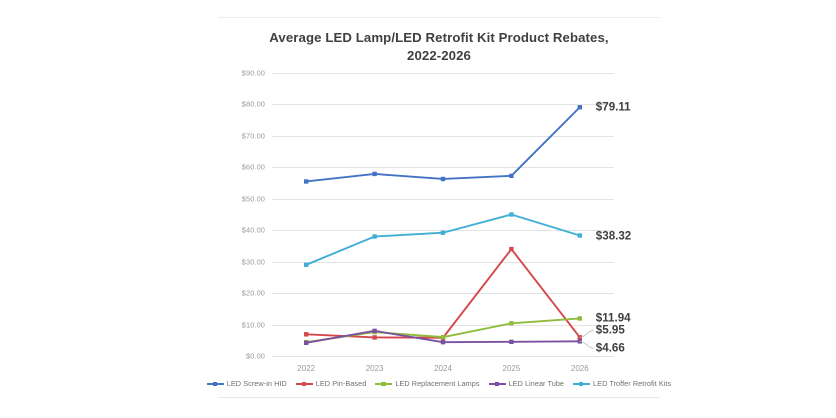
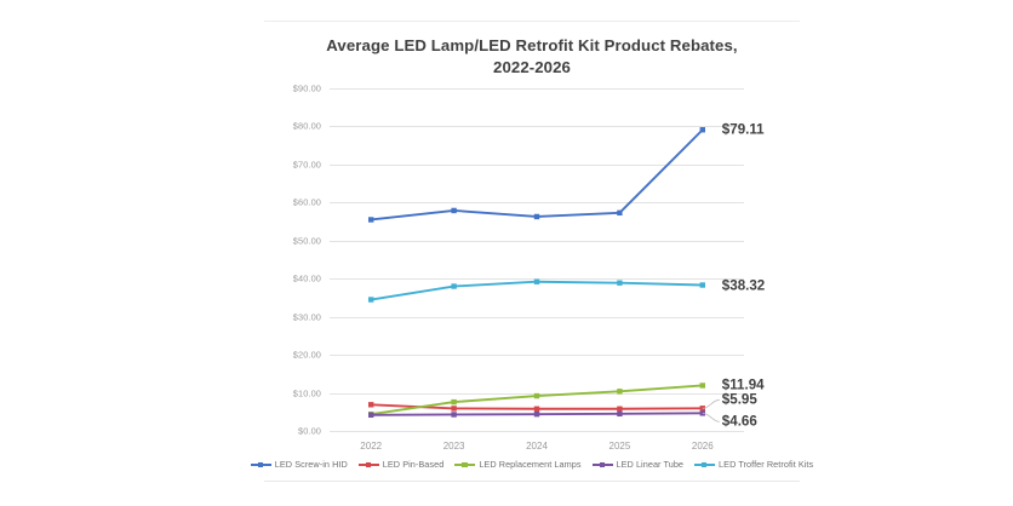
LED Troffer Retrofit Kits/2022: $29 -> $34
LED Linear Tube/2023: $8 -> $4
LED Replacement Lamps/2024: $6 -> $9
LED Pin-Based/2025: $34 -> $6
LED Troffer Retrofit Kits/2025: $45 -> $39
